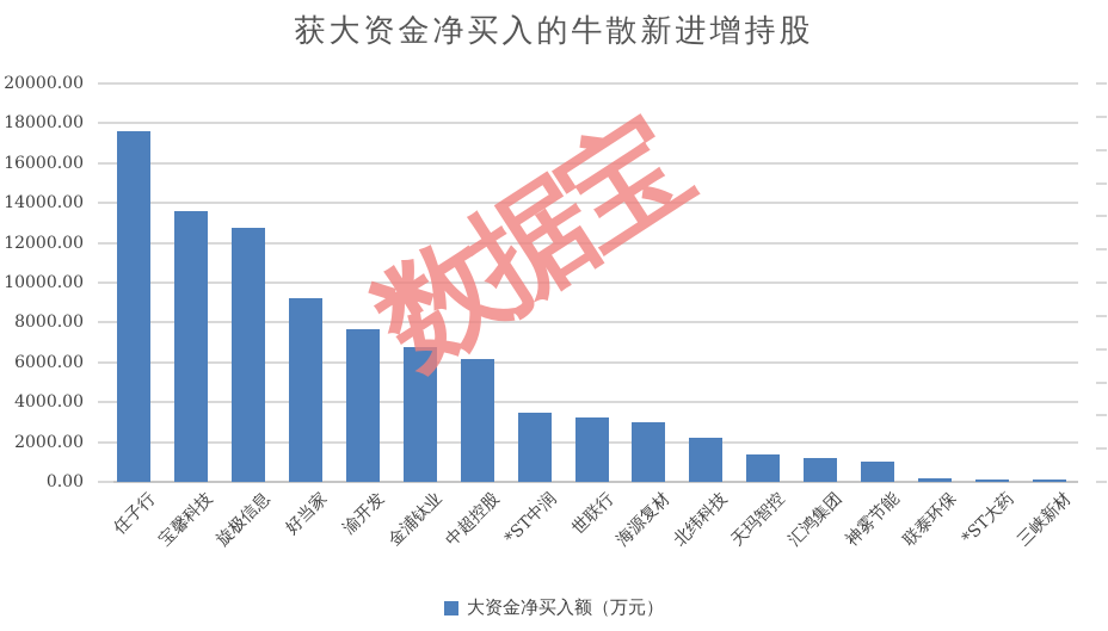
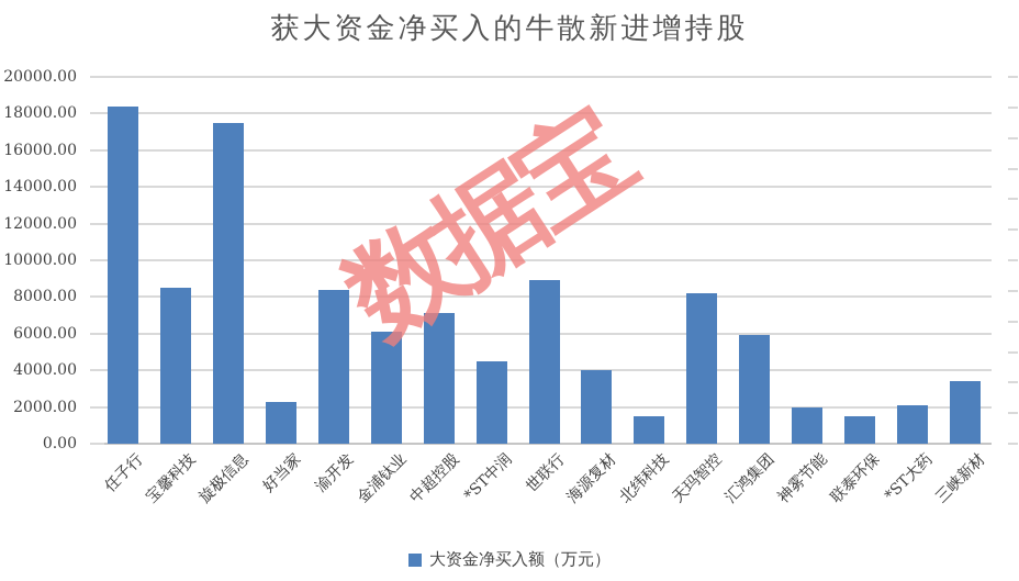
任子行: 17600 -> 18400
宝馨科技: 13600 -> 8500
旋极信息: 12700 -> 17500
好当家: 9200 -> 2300
渝开发: 7600 -> 8400
金浦钛业: 6700 -> 6100
中超控股: 6100 -> 7100
*ST中润: 3400 -> 4500
世联行: 3200 -> 8900
海源复材: 3000 -> 4000
北纬科技: 2200 -> 1500
天玛智控: 1400 -> 8200
汇鸿集团: 1200 -> 5900
神雾节能: 1000 -> 2000
联泰环保: 200 -> 1500
*ST大药: 100 -> 2100
三峡新材: 100 -> 3400
